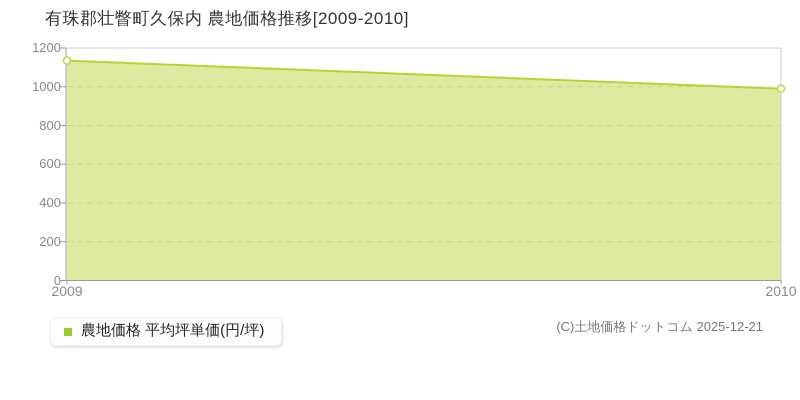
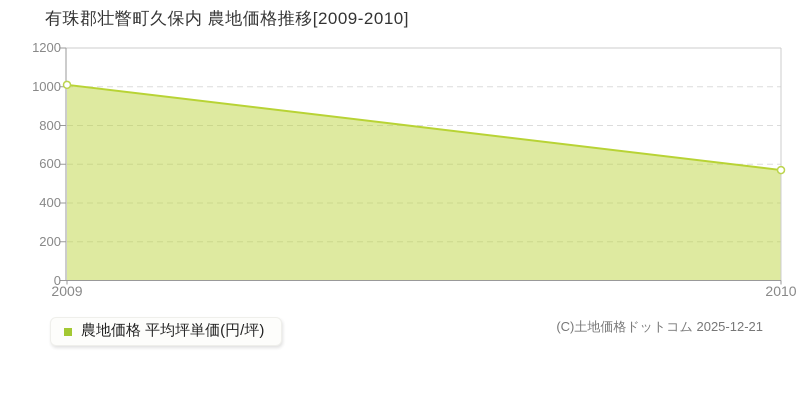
2009: 1140 -> 1010
2010: 990 -> 570
